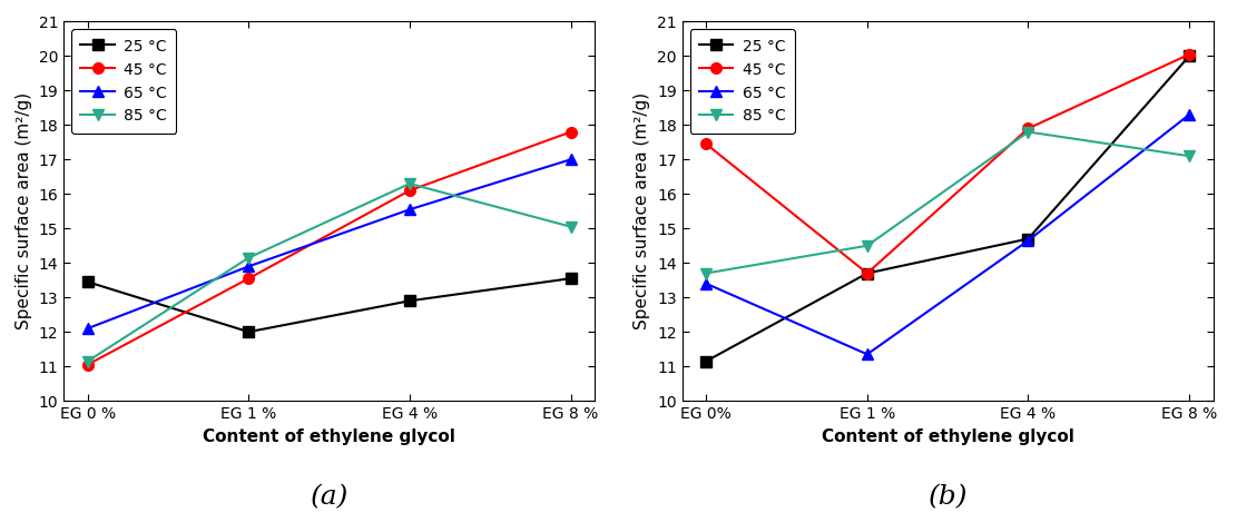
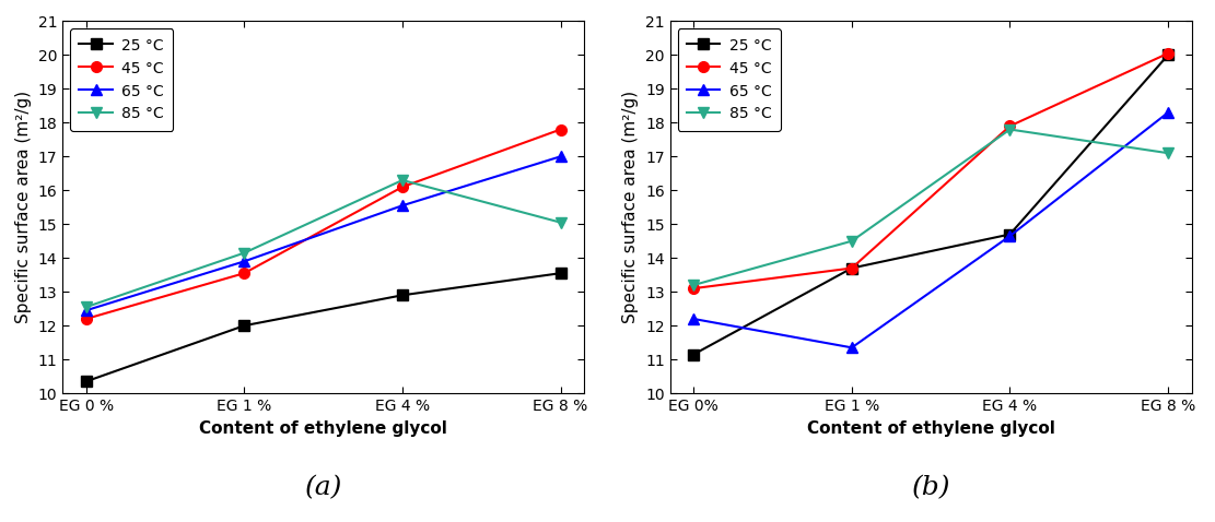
25 °C/EG 0 %: 13.45 -> 10.35
45 °C/EG 0 %: 11.05 -> 12.20
65 °C/EG 0 %: 12.10 -> 12.45
85 °C/EG 0 %: 11.15 -> 12.55
45 °C/EG 0%: 17.45 -> 13.10
65 °C/EG 0%: 13.40 -> 12.20
85 °C/EG 0%: 13.7 -> 13.2
